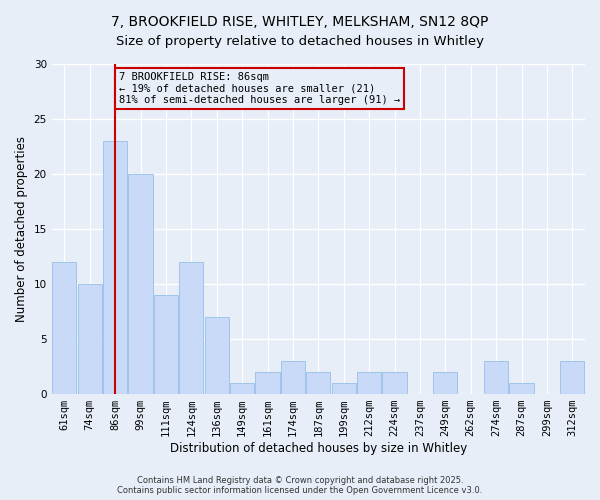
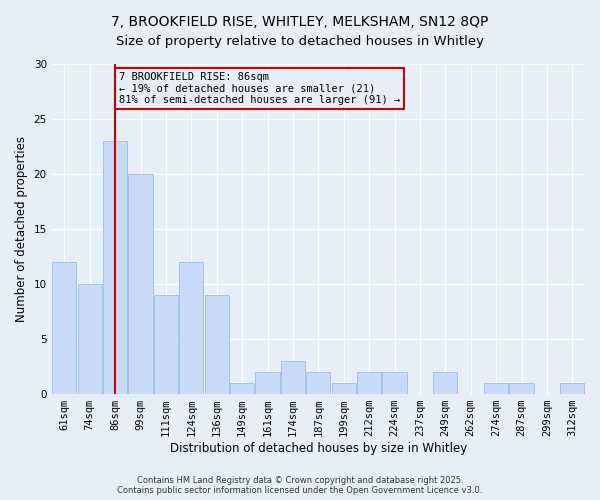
136sqm: 7 -> 9
274sqm: 3 -> 1
312sqm: 3 -> 1
